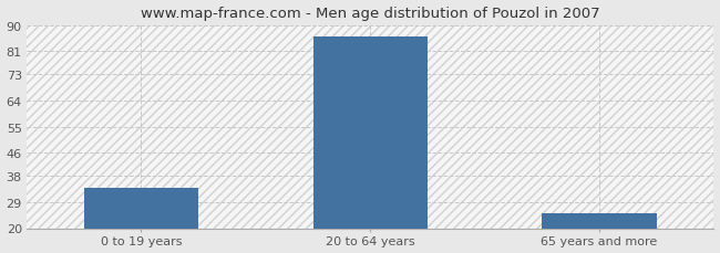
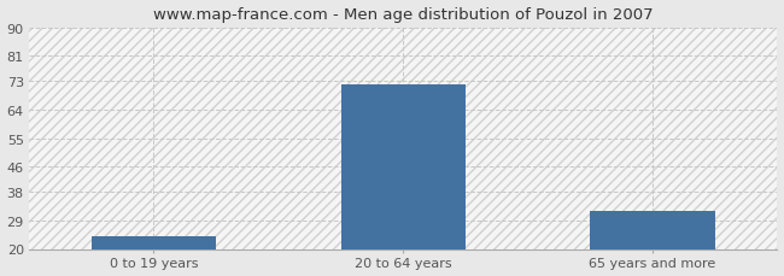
0 to 19 years: 34 -> 24
20 to 64 years: 86 -> 72
65 years and more: 25 -> 32
